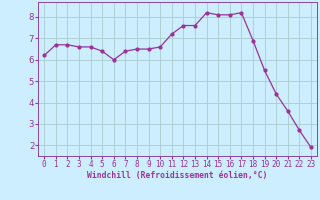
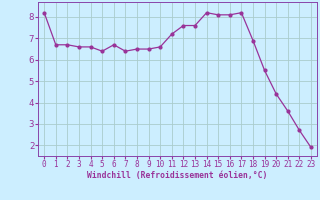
0: 6.2 -> 8.2
6: 6.0 -> 6.7
